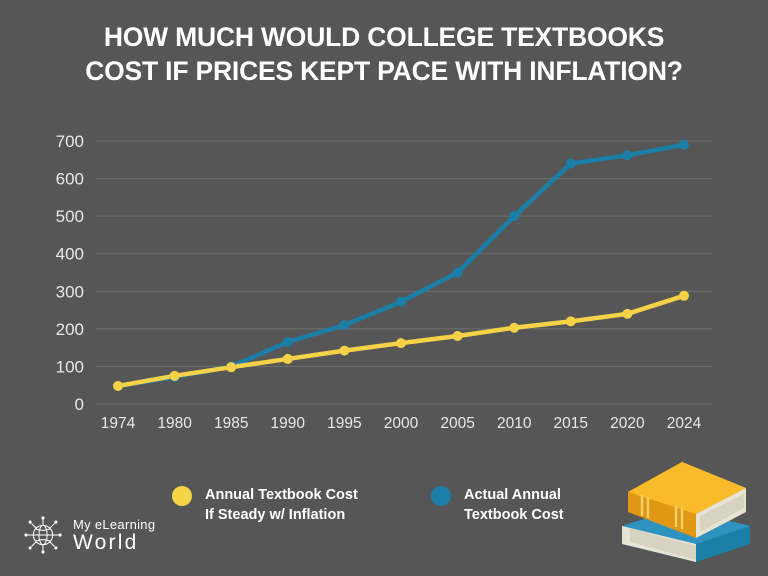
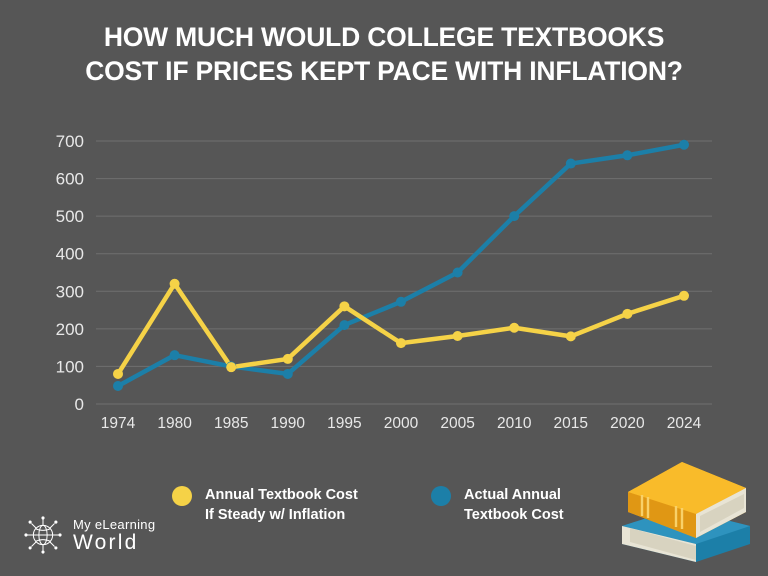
Annual Textbook Cost If Steady w/ Inflation/1974: 50 -> 80
Annual Textbook Cost If Steady w/ Inflation/1980: 80 -> 320
Actual Annual Textbook Cost/1980: 70 -> 130
Actual Annual Textbook Cost/1990: 160 -> 80
Annual Textbook Cost If Steady w/ Inflation/1995: 140 -> 260
Annual Textbook Cost If Steady w/ Inflation/2015: 220 -> 180
